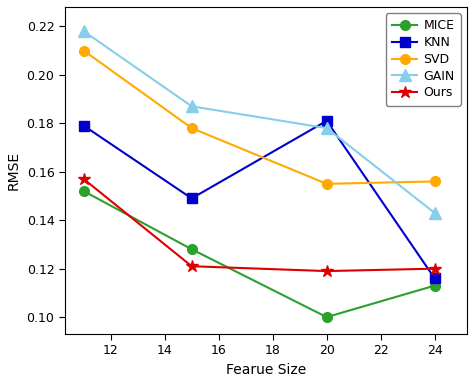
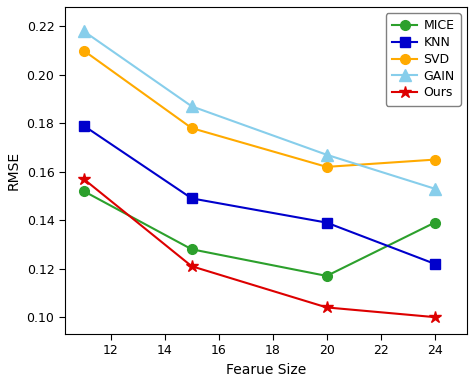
MICE/20: 0.100 -> 0.117
KNN/20: 0.181 -> 0.139
SVD/20: 0.155 -> 0.162
GAIN/20: 0.178 -> 0.167
Ours/20: 0.119 -> 0.104
MICE/24: 0.113 -> 0.139
KNN/24: 0.116 -> 0.122
SVD/24: 0.156 -> 0.165
GAIN/24: 0.143 -> 0.153
Ours/24: 0.120 -> 0.100
